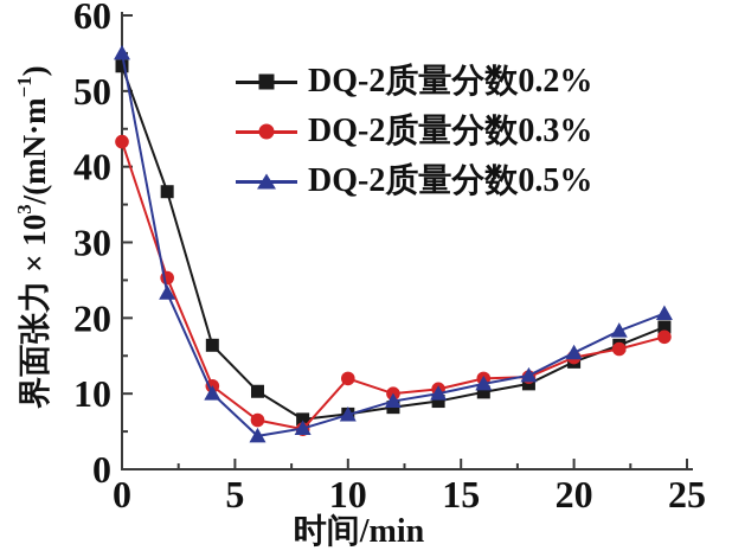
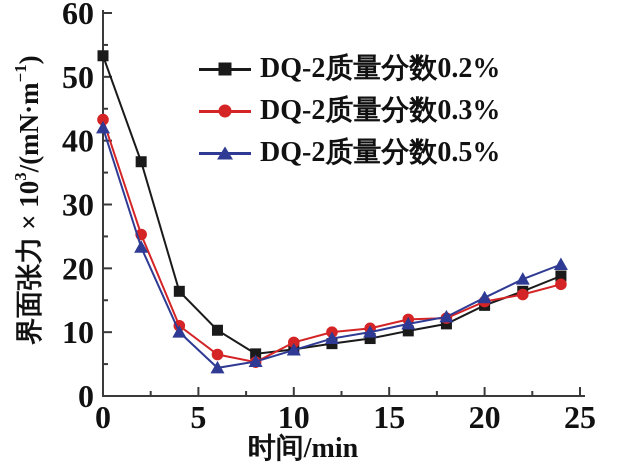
DQ-2质量分数0.5%/0: 55 -> 42
DQ-2质量分数0.3%/10: 12 -> 8
